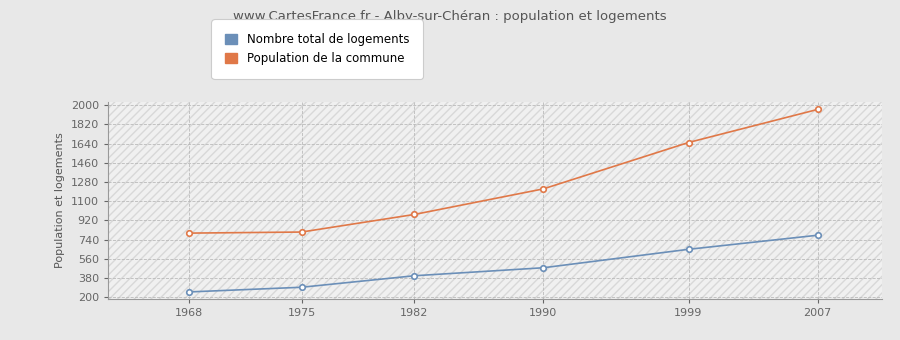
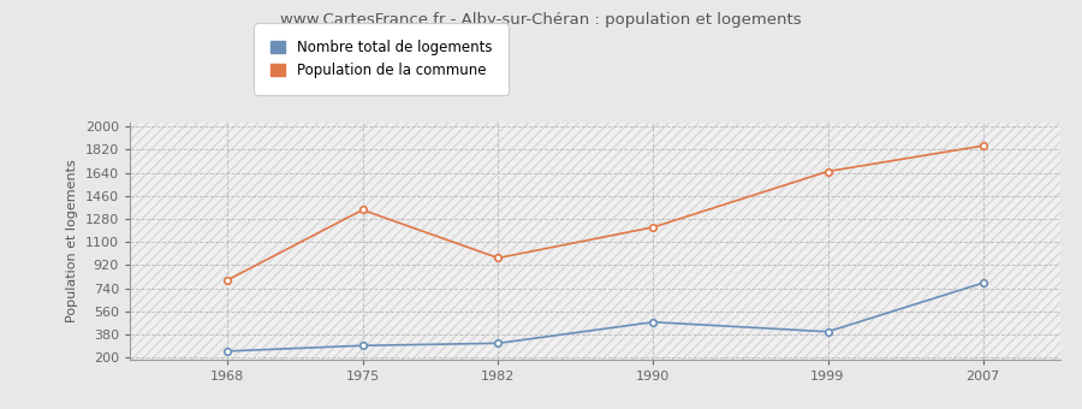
Population de la commune/1975: 810 -> 1350
Nombre total de logements/1982: 400 -> 310
Nombre total de logements/1999: 650 -> 400
Population de la commune/2007: 1960 -> 1850
